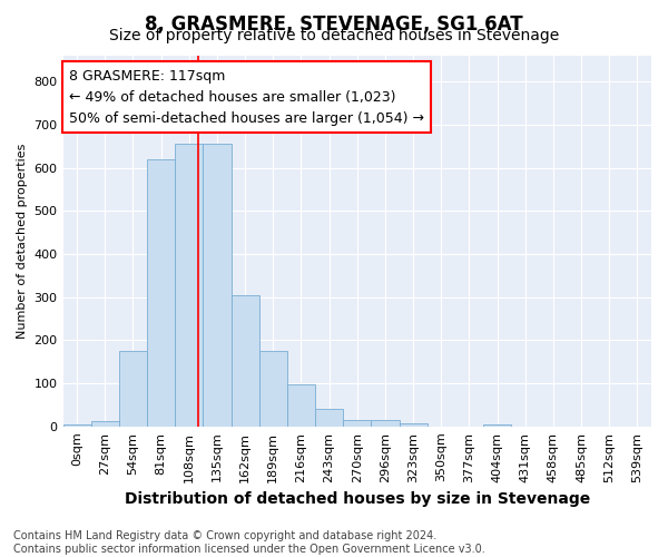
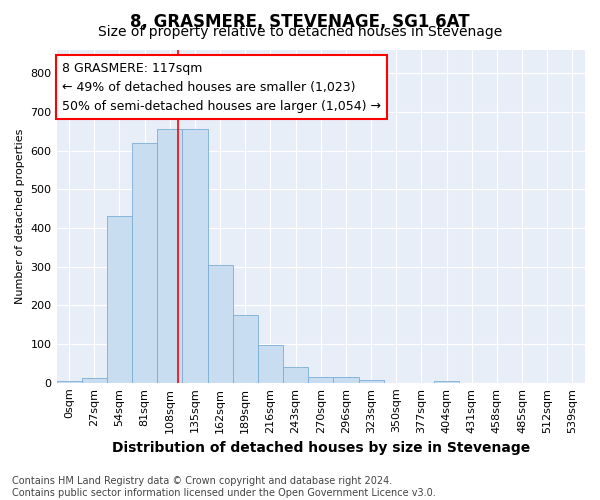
54sqm: 175 -> 430
